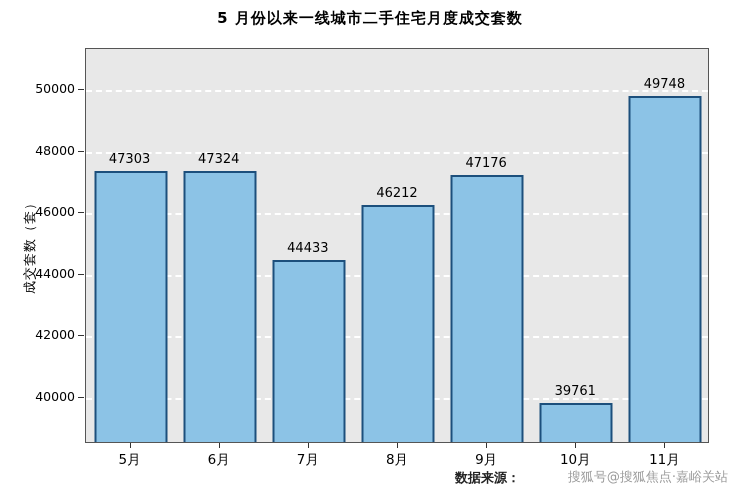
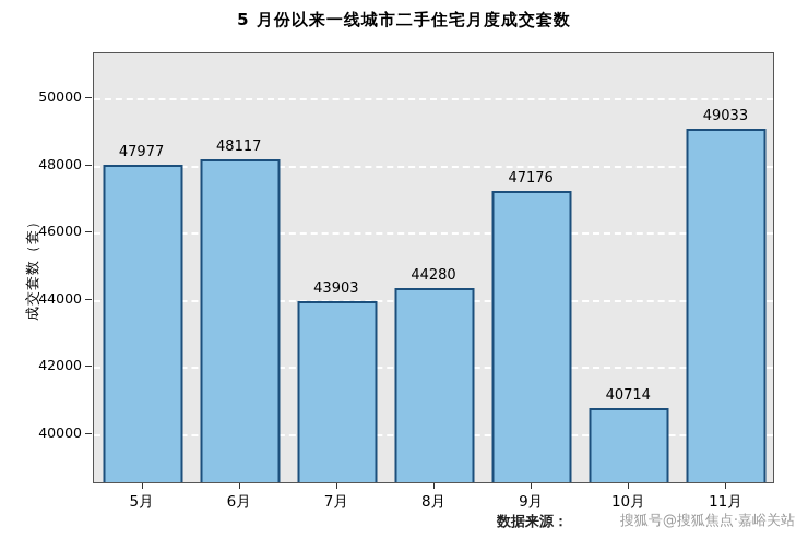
5月: 47303 -> 47977
6月: 47324 -> 48117
7月: 44433 -> 43903
8月: 46212 -> 44280
10月: 39761 -> 40714
11月: 49748 -> 49033
